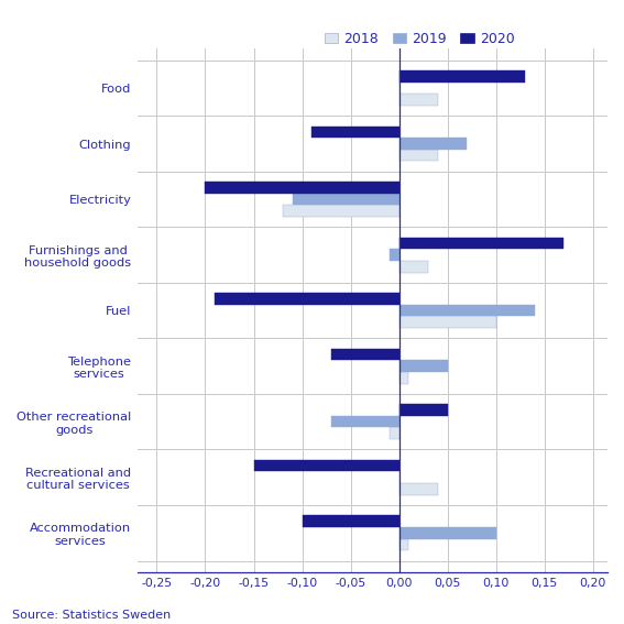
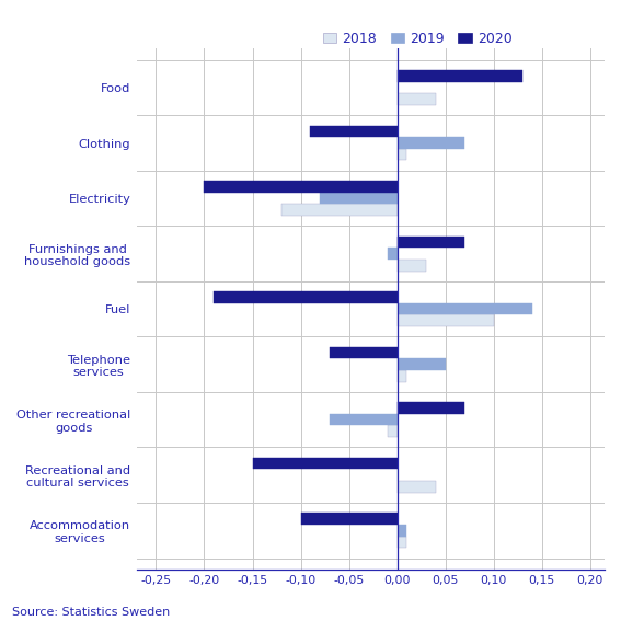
2018/Clothing: 0,04 -> 0,01
2019/Electricity: -0,11 -> -0,08
2020/Furnishings and household goods: 0,17 -> 0,07
2020/Other recreational goods: 0,05 -> 0,07
2019/Accommodation services: 0,10 -> 0,01
